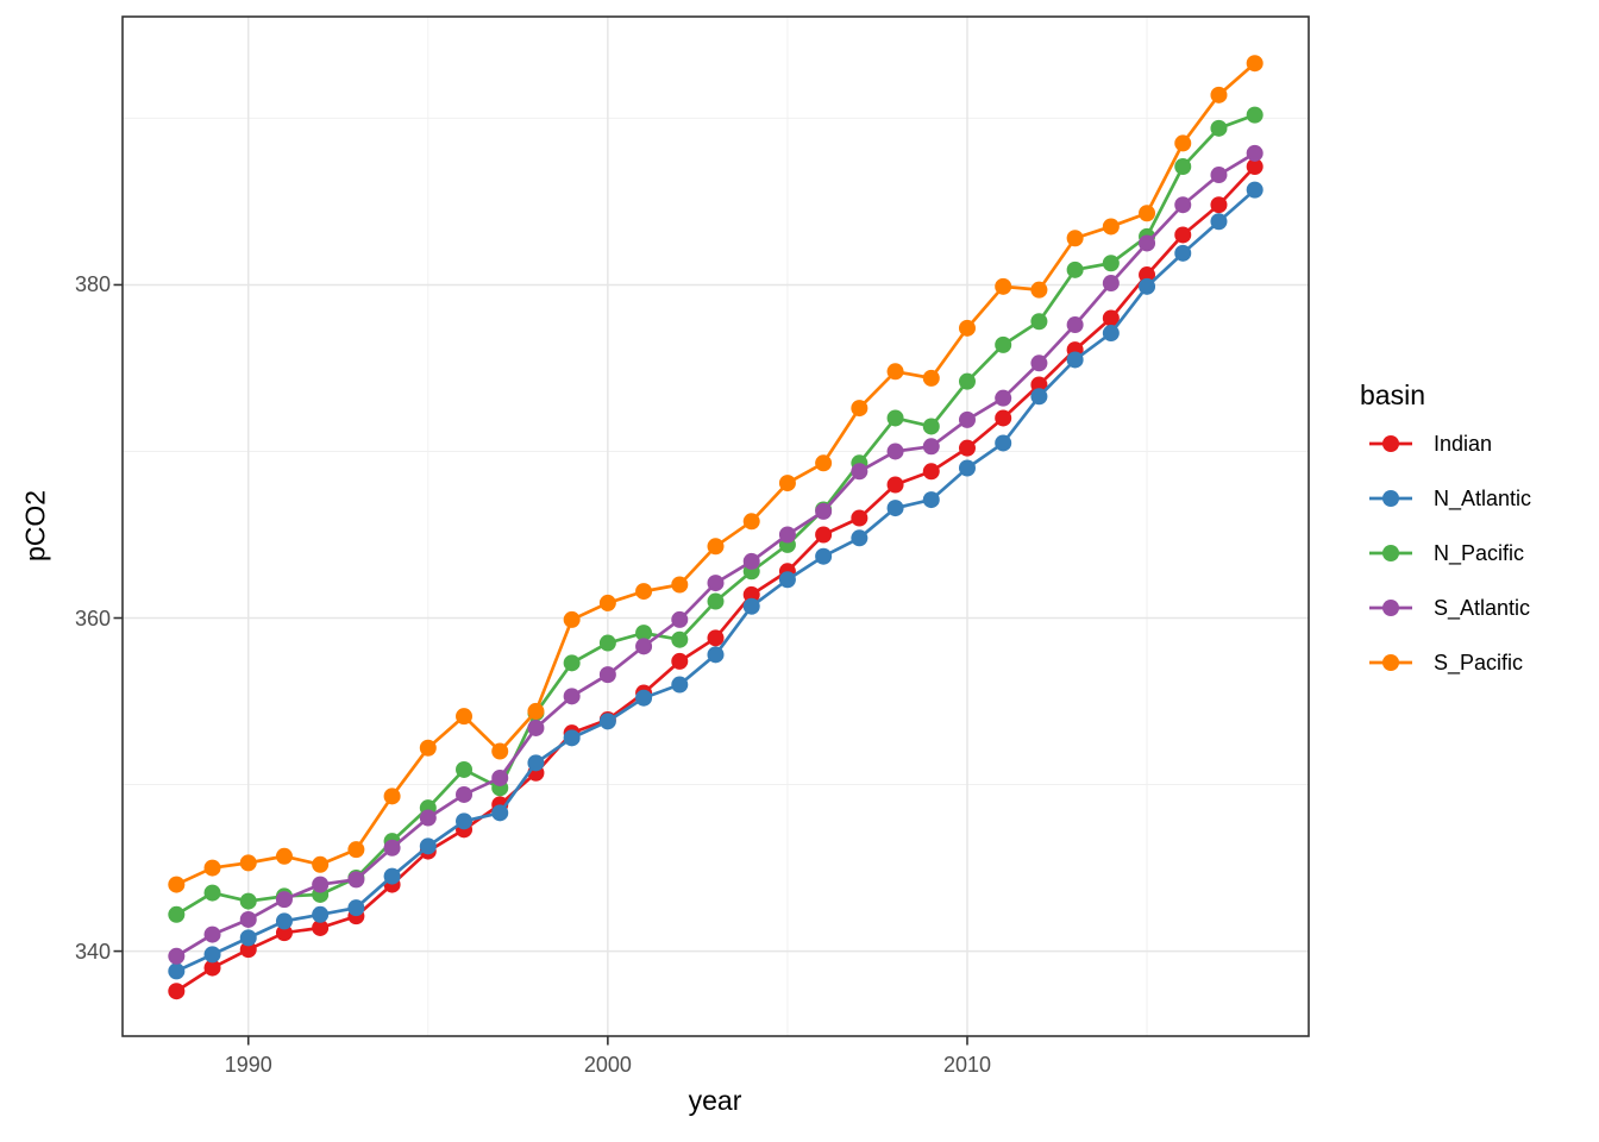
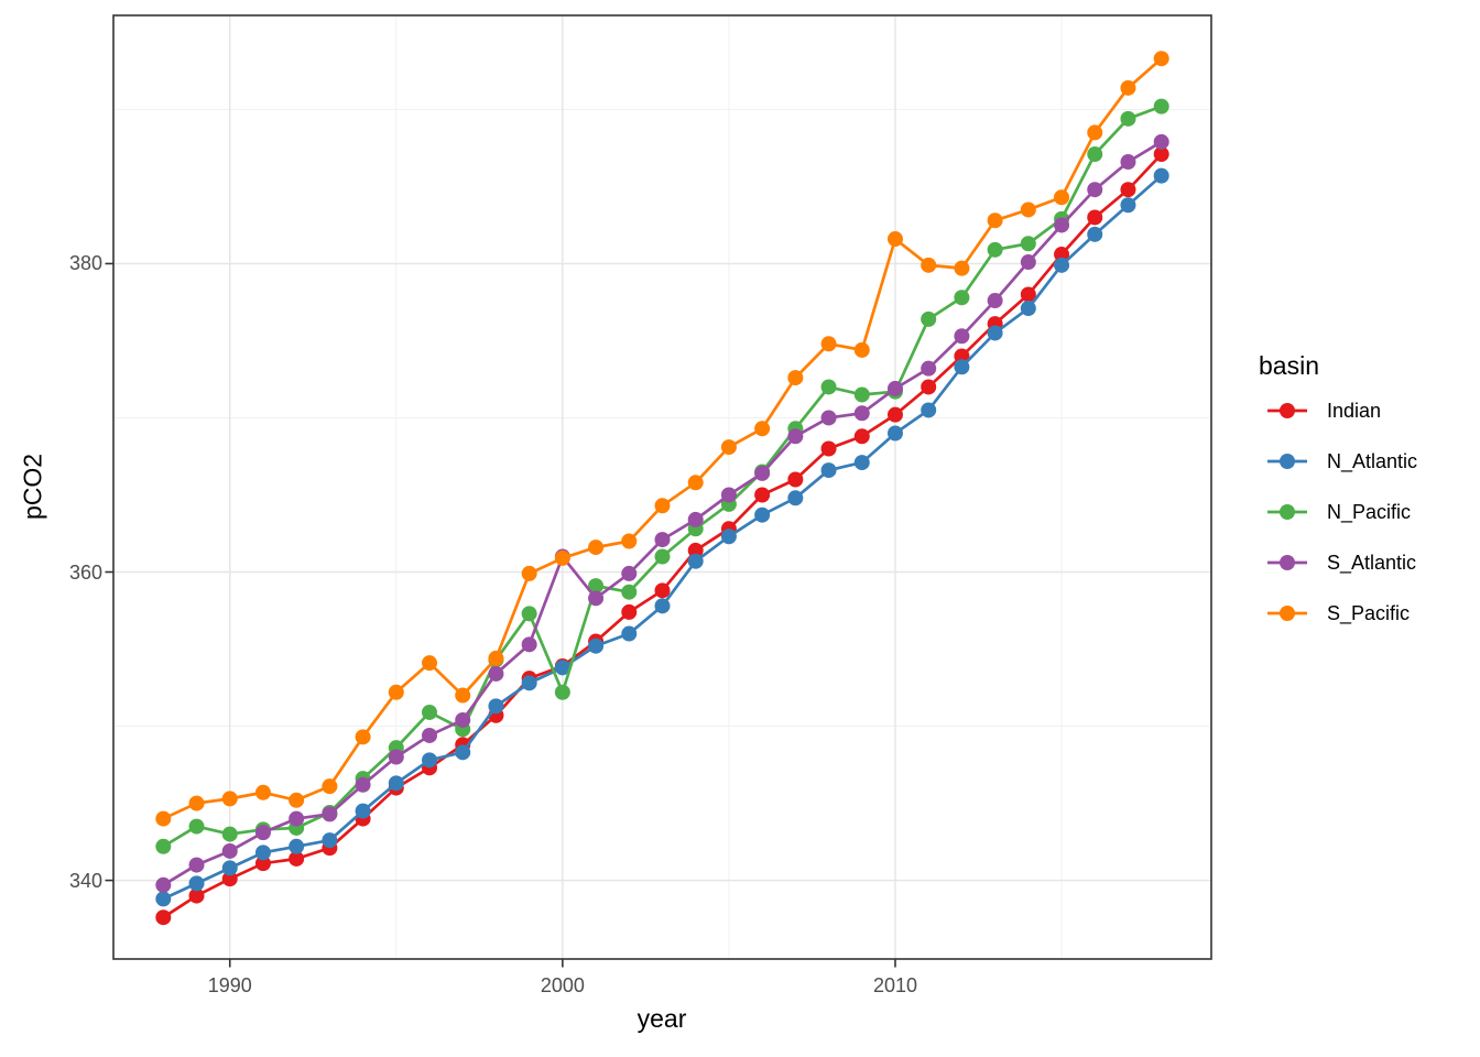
N_Pacific/2000: 358.5 -> 352.2
S_Atlantic/2000: 356.6 -> 361.0
N_Pacific/2010: 374.2 -> 371.7
S_Pacific/2010: 377.4 -> 381.6
